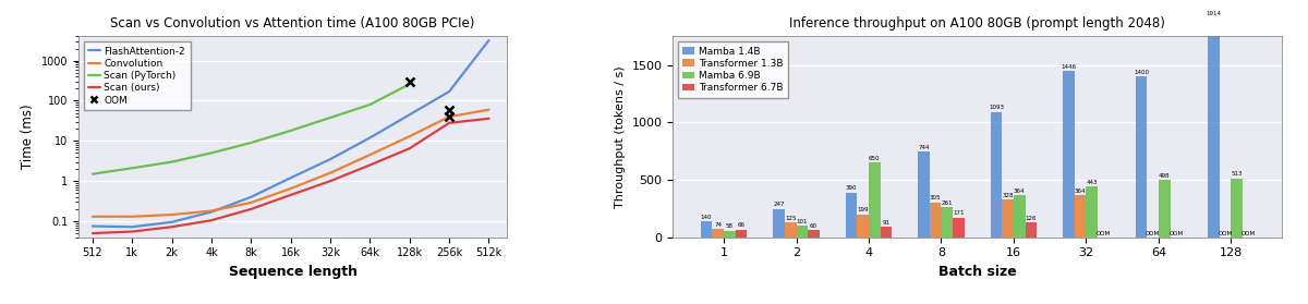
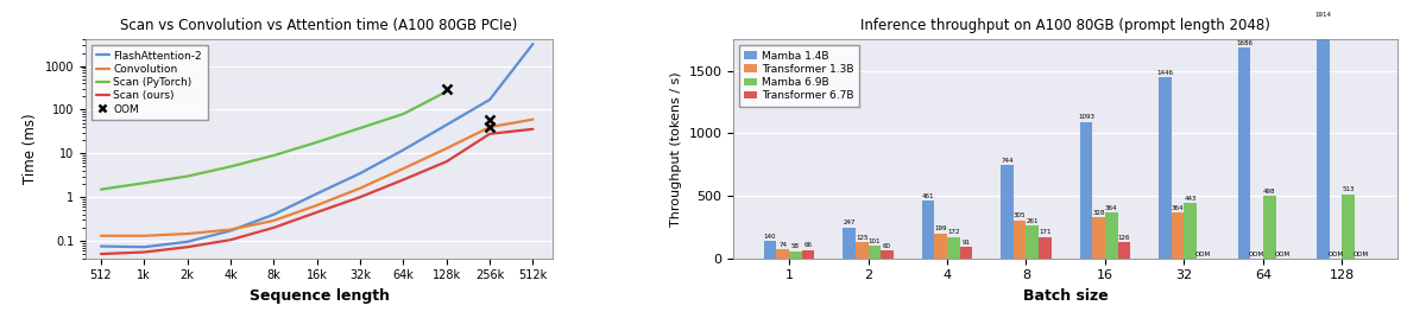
Inference throughput on A100 80GB (prompt length 2048)/Mamba 1.4B/4: 390 -> 460
Inference throughput on A100 80GB (prompt length 2048)/Mamba 6.9B/4: 650 -> 170
Inference throughput on A100 80GB (prompt length 2048)/Mamba 1.4B/64: 1400 -> 1690
